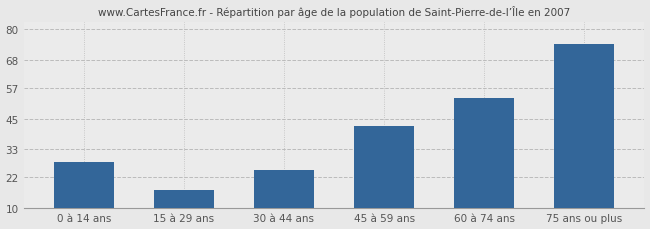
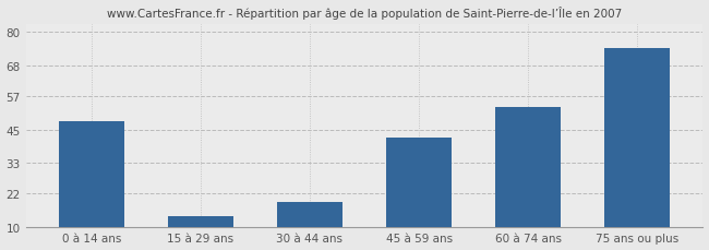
0 à 14 ans: 28 -> 48
15 à 29 ans: 17 -> 14
30 à 44 ans: 25 -> 19
